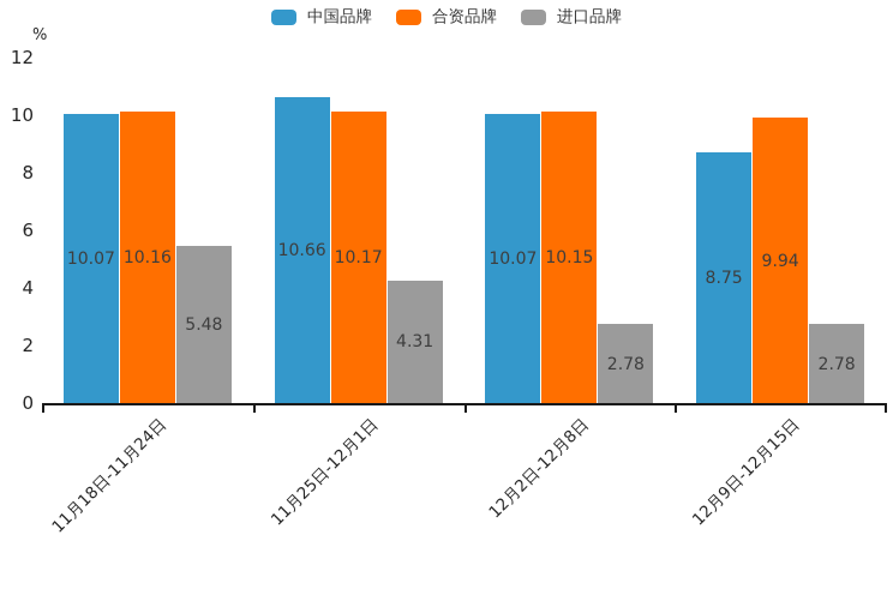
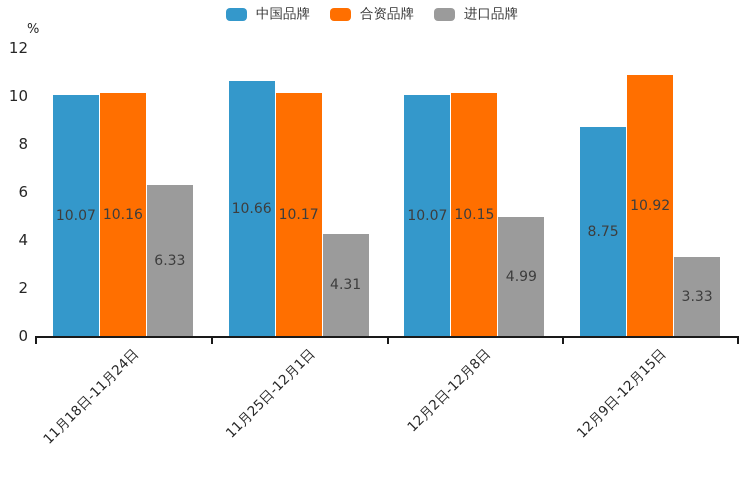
进口品牌/11月18日-11月24日: 5.48 -> 6.33
进口品牌/12月2日-12月8日: 2.78 -> 4.99
合资品牌/12月9日-12月15日: 9.94 -> 10.92
进口品牌/12月9日-12月15日: 2.78 -> 3.33
